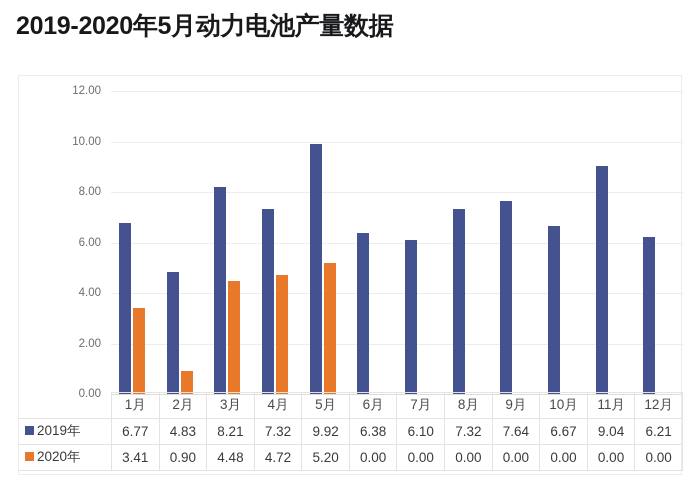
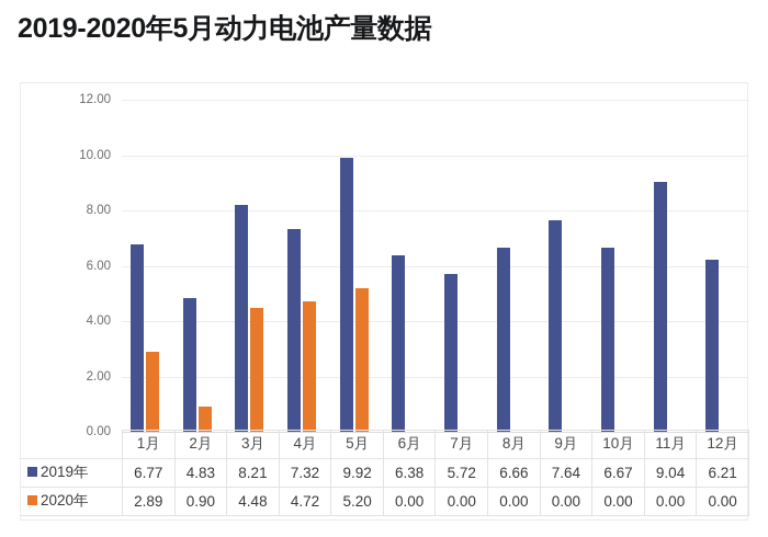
2020年/1月: 3.41 -> 2.89
2019年/7月: 6.10 -> 5.72
2019年/8月: 7.32 -> 6.66
